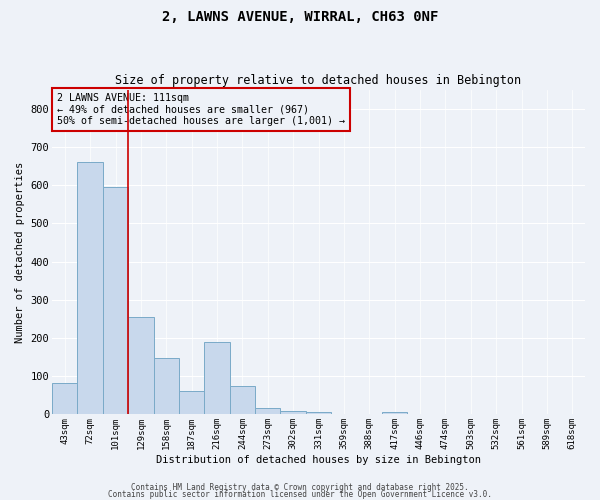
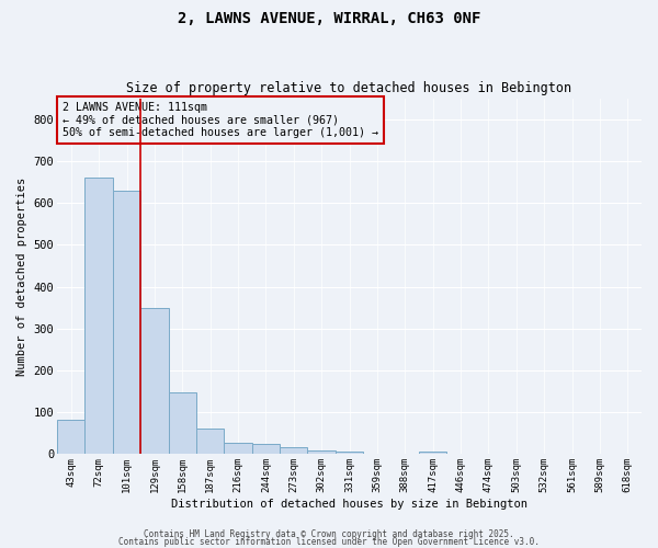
101sqm: 595 -> 630
129sqm: 255 -> 350
216sqm: 190 -> 27
244sqm: 75 -> 25
